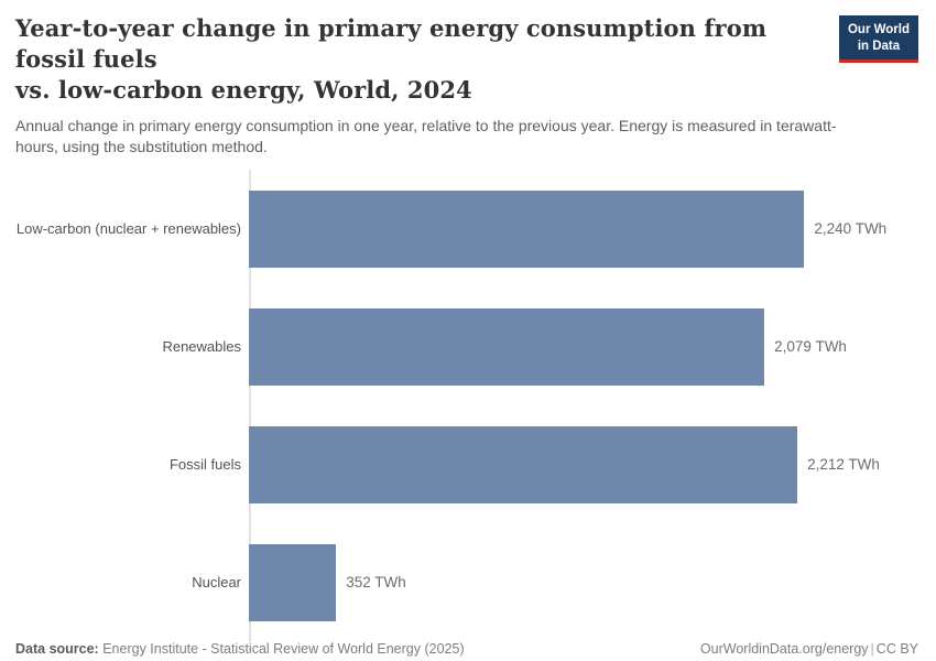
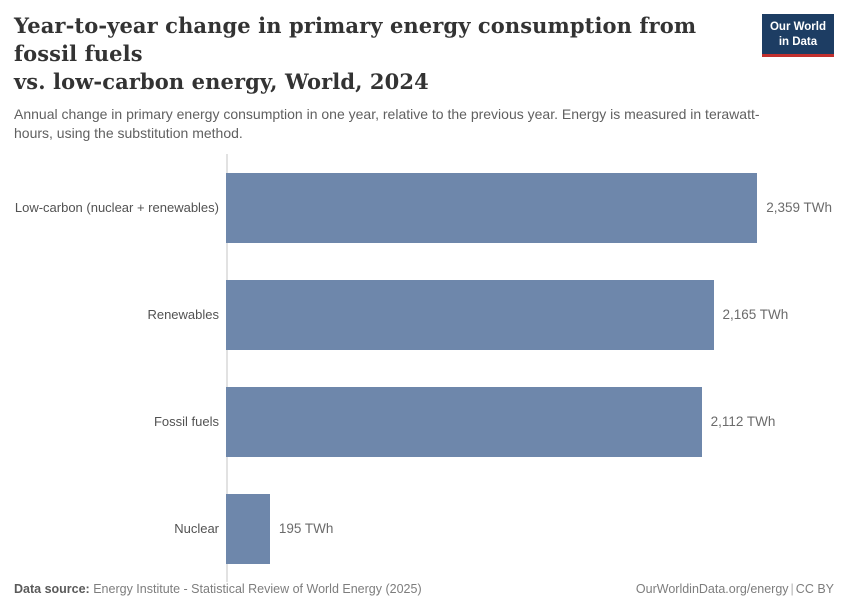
Low-carbon (nuclear + renewables): 2,240 -> 2,359
Renewables: 2,079 -> 2,165
Fossil fuels: 2,212 -> 2,112
Nuclear: 352 -> 195
